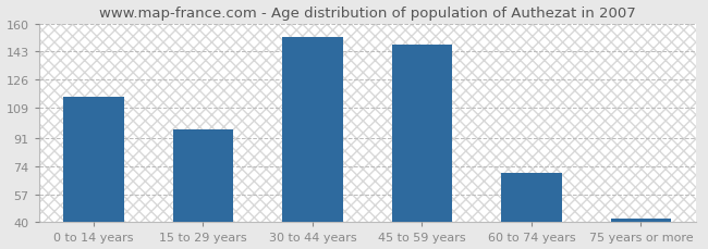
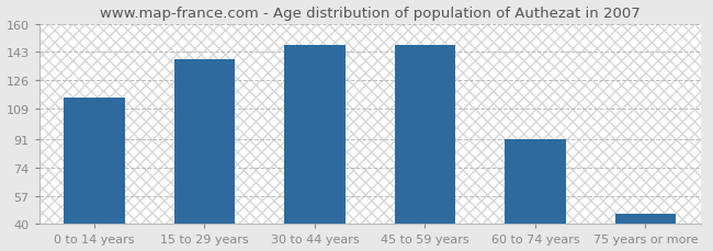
15 to 29 years: 96 -> 139
30 to 44 years: 152 -> 147
60 to 74 years: 70 -> 91
75 years or more: 42 -> 46
